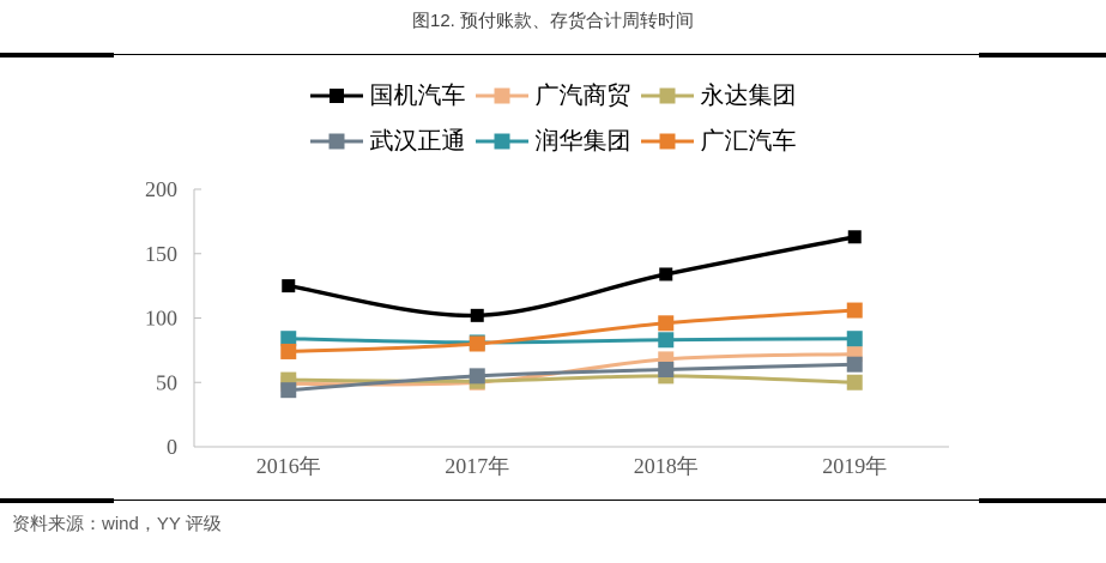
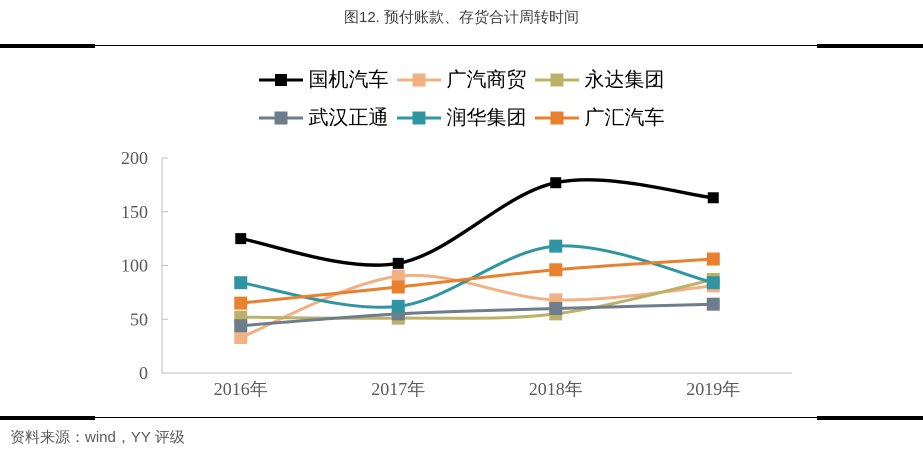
广汽商贸/2016年: 49 -> 33
广汇汽车/2016年: 74 -> 65
广汽商贸/2017年: 50 -> 90
润华集团/2017年: 81 -> 62
国机汽车/2018年: 134 -> 177
润华集团/2018年: 83 -> 118
广汽商贸/2019年: 72 -> 81
永达集团/2019年: 50 -> 87
